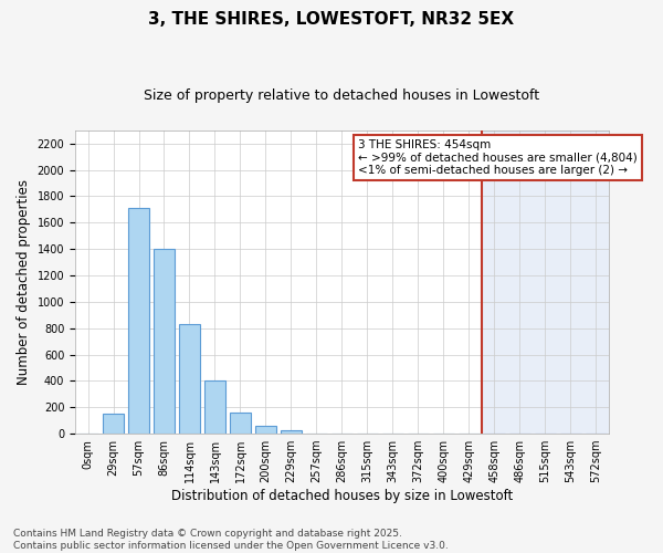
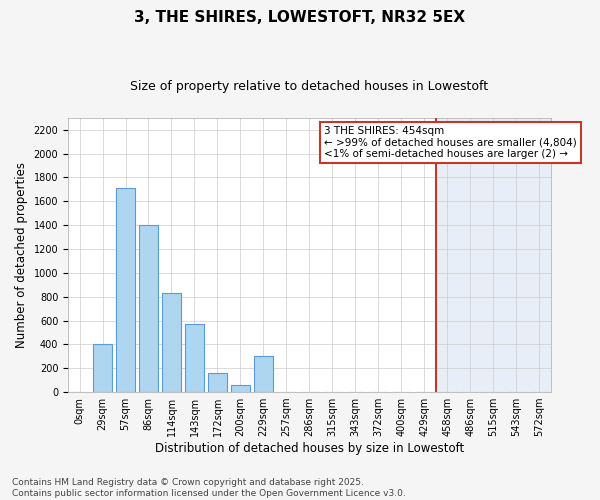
29sqm: 160 -> 400
143sqm: 400 -> 570
229sqm: 30 -> 300
